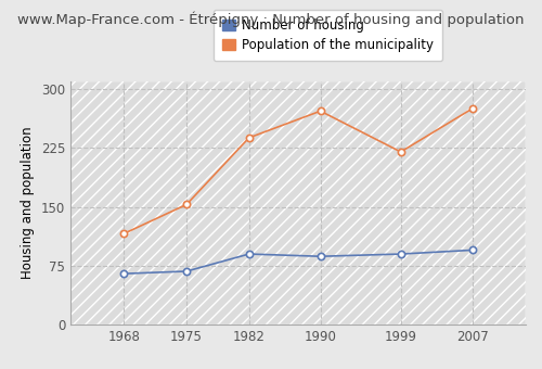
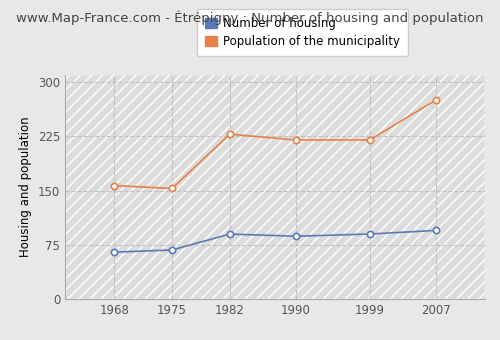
Population of the municipality/1968: 116 -> 157
Population of the municipality/1982: 238 -> 228
Population of the municipality/1990: 272 -> 220
